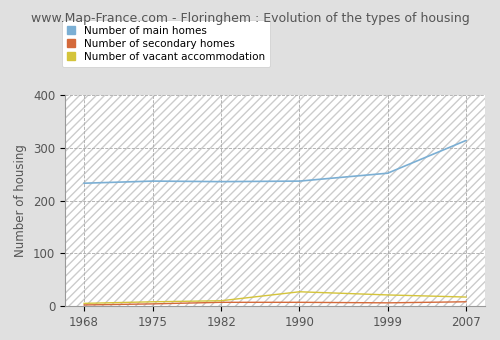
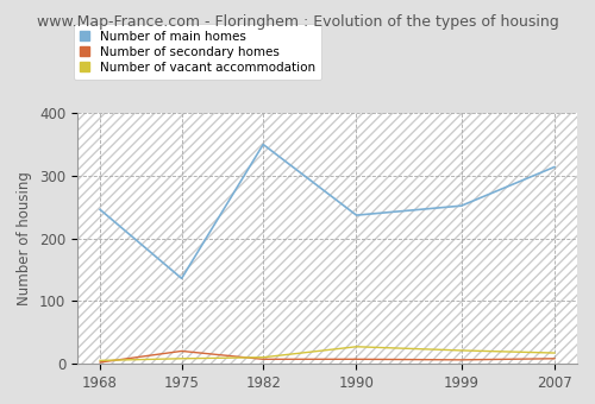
Number of main homes/1968: 233 -> 246
Number of main homes/1975: 237 -> 136
Number of secondary homes/1975: 4 -> 20
Number of main homes/1982: 236 -> 350
